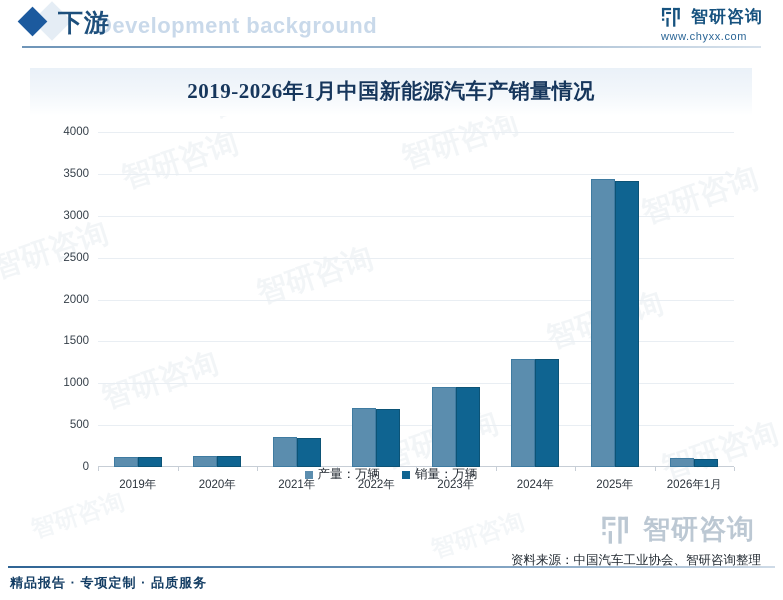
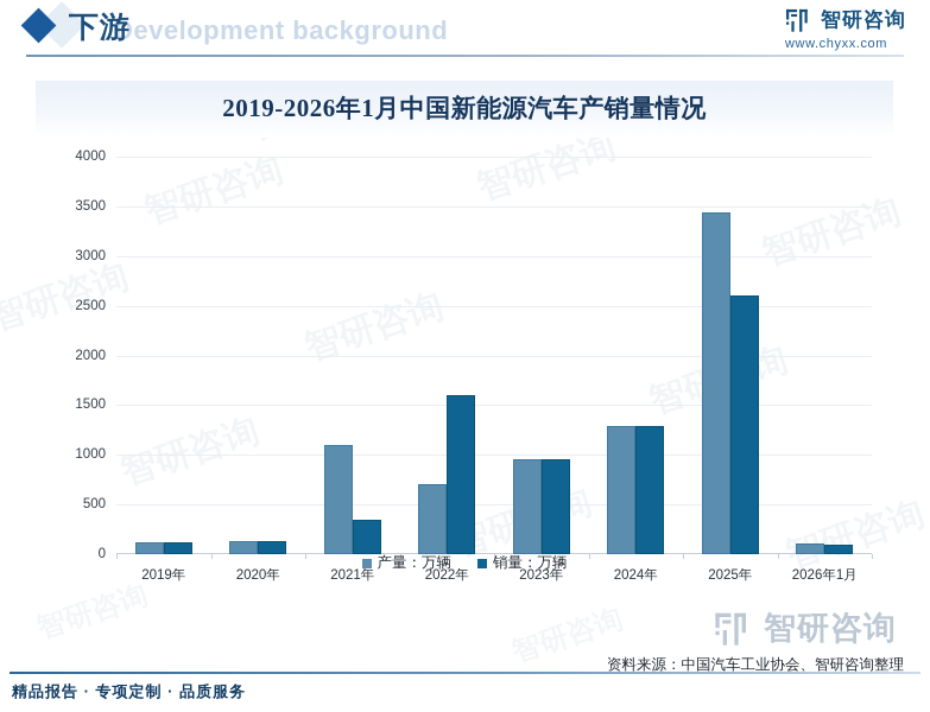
产量：万辆/2021年: 400 -> 1100
销量：万辆/2022年: 700 -> 1600
销量：万辆/2025年: 3400 -> 2600
